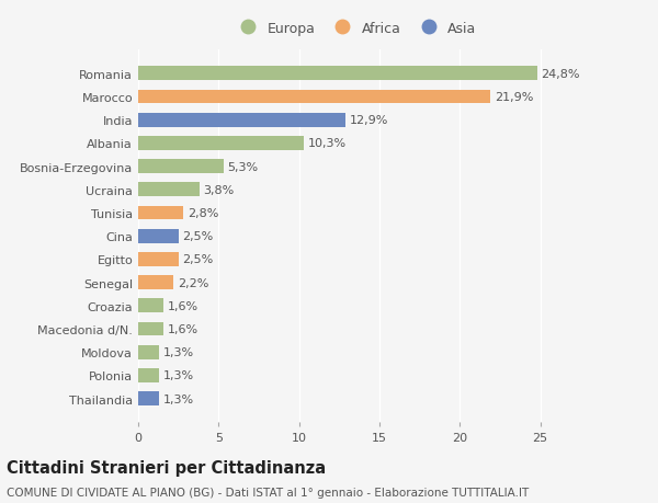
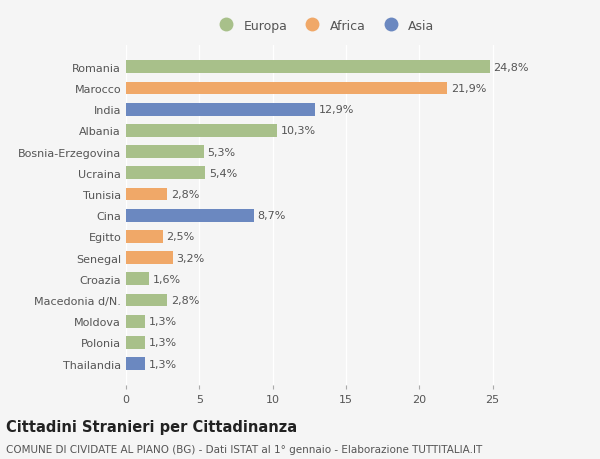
Ucraina: 3,8% -> 5,4%
Cina: 2,5% -> 8,7%
Senegal: 2,2% -> 3,2%
Macedonia d/N.: 1,6% -> 2,8%
